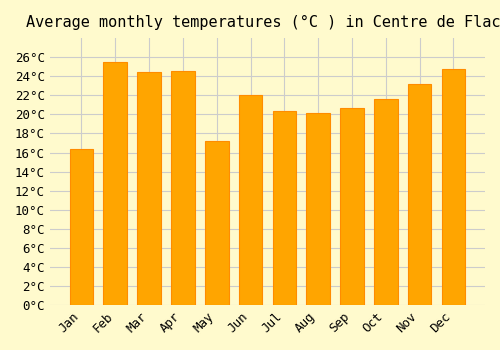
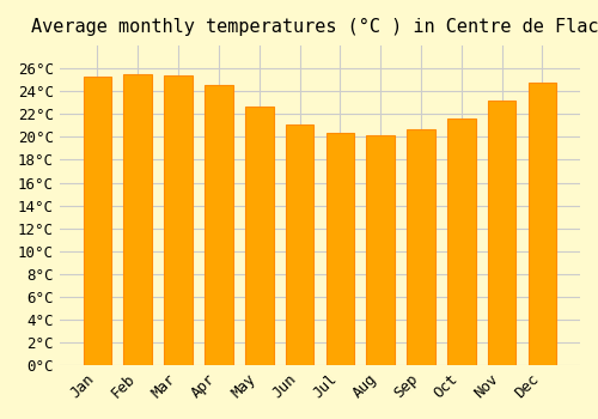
Jan: 16.4°C -> 25.3°C
Mar: 24.4°C -> 25.4°C
May: 17.2°C -> 22.7°C
Jun: 22.0°C -> 21.1°C
